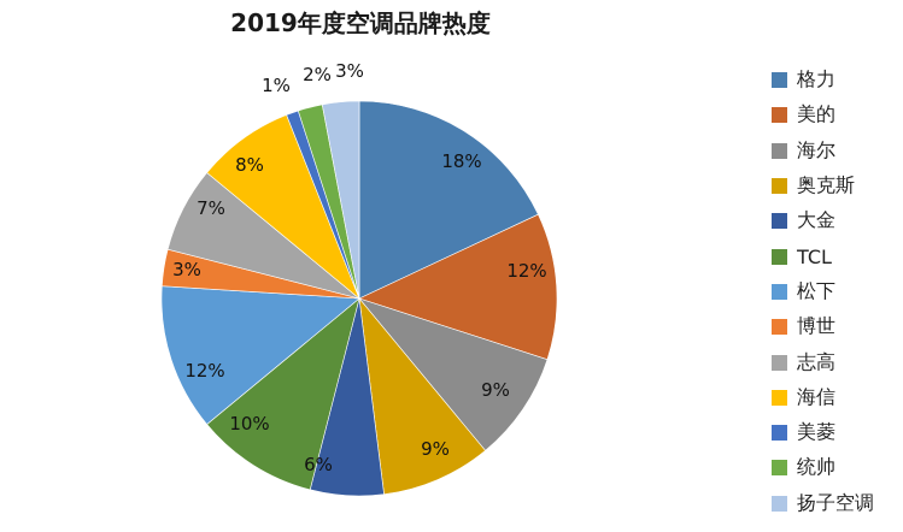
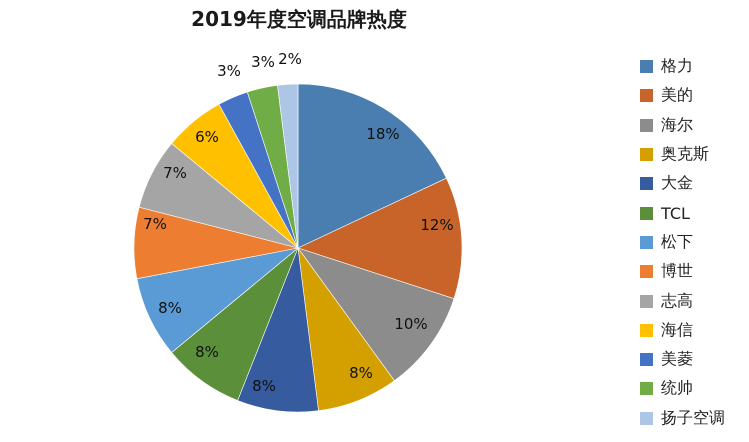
海尔: 9% -> 10%
奥克斯: 9% -> 8%
大金: 6% -> 8%
TCL: 10% -> 8%
松下: 12% -> 8%
博世: 3% -> 7%
海信: 8% -> 6%
美菱: 1% -> 3%
统帅: 2% -> 3%
扬子空调: 3% -> 2%
